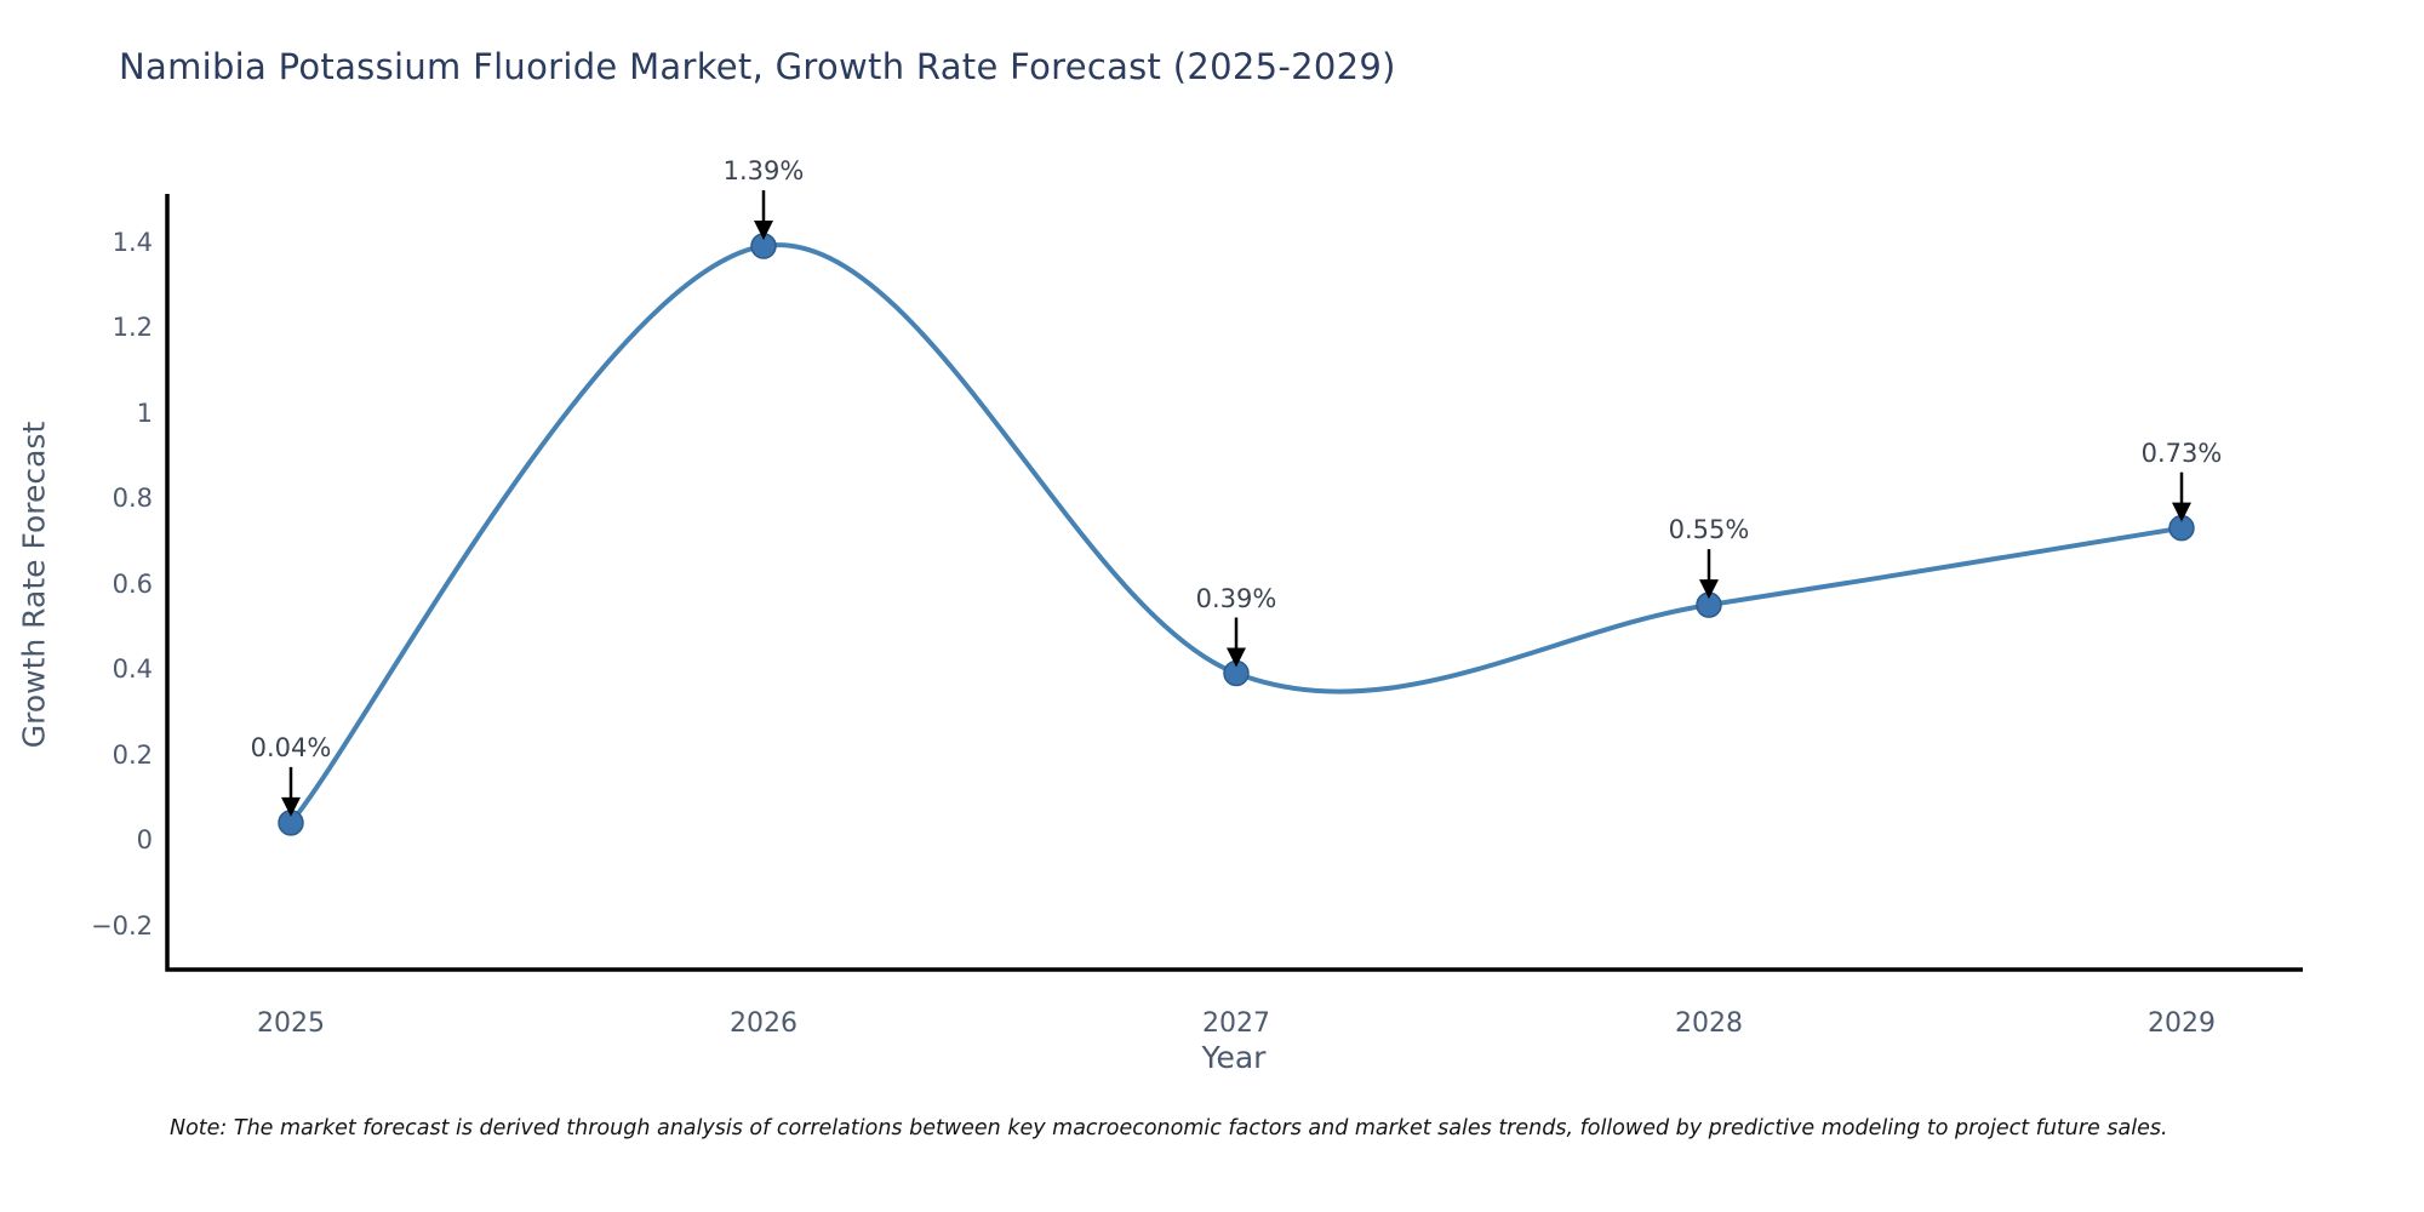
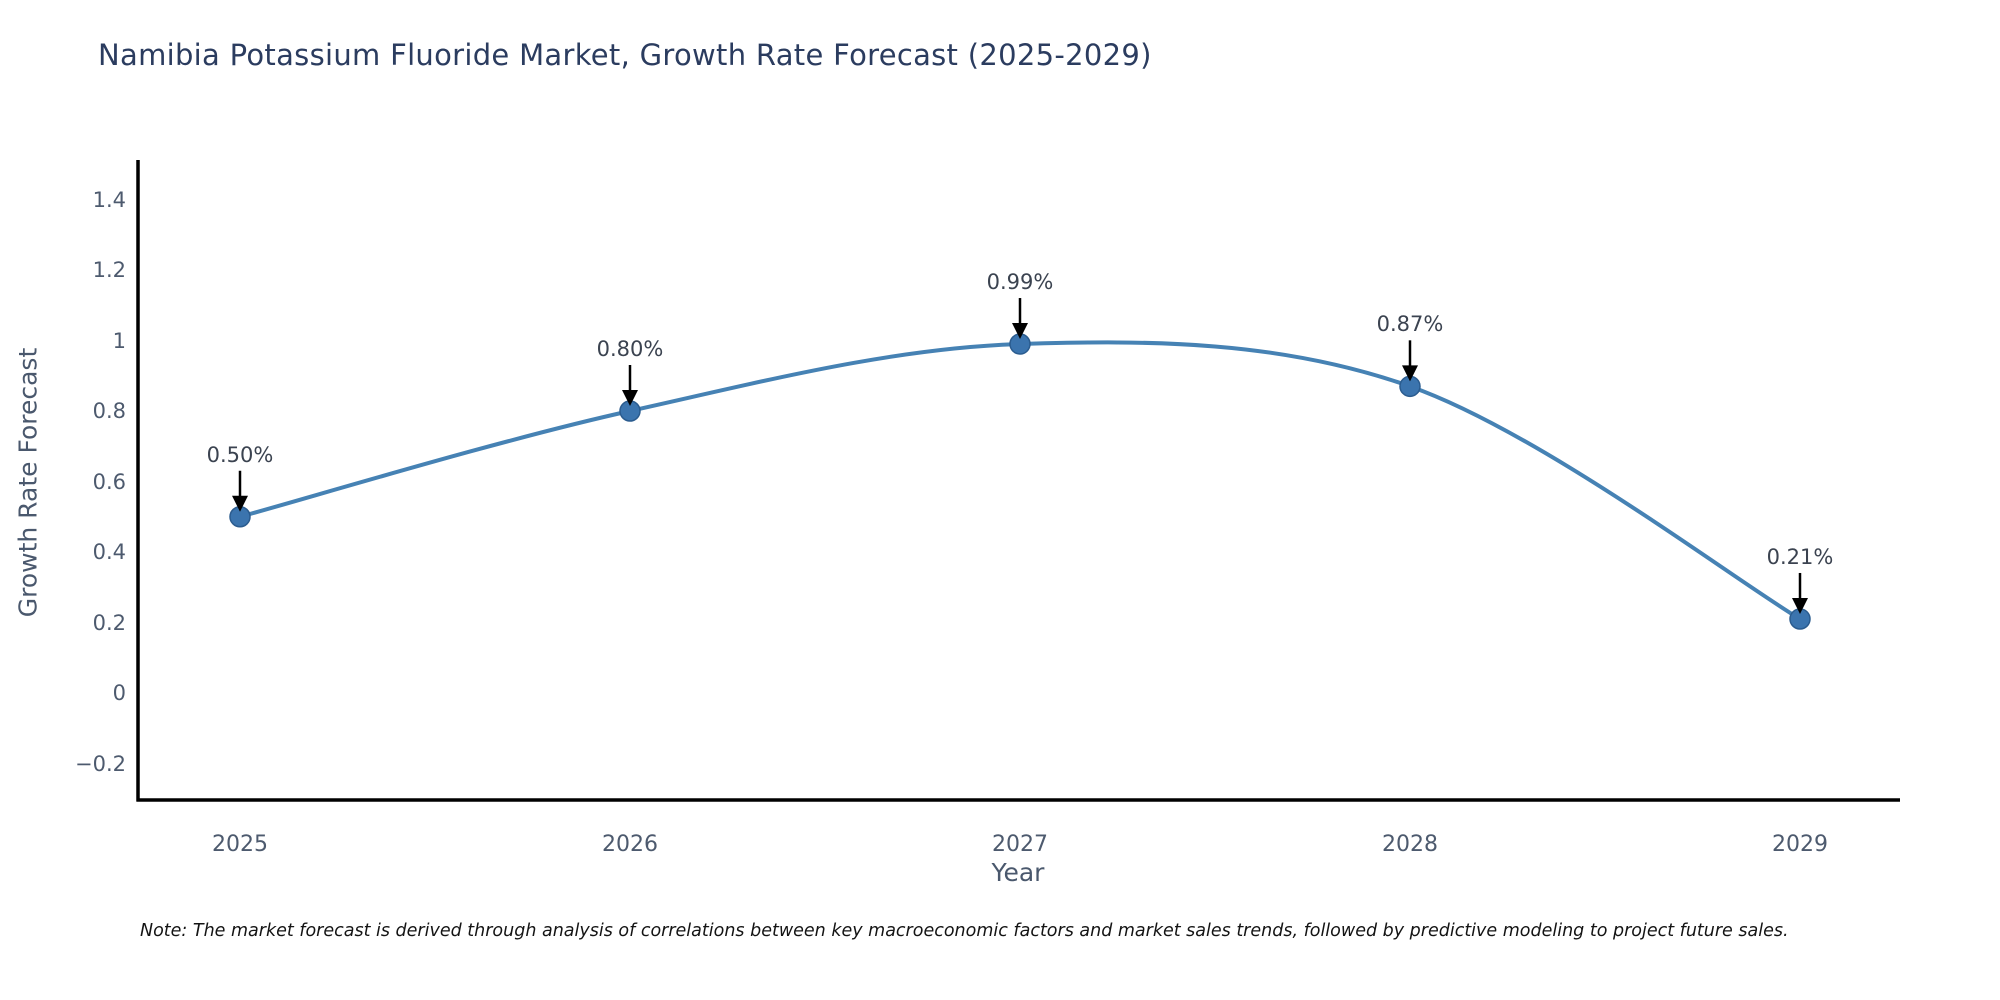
2025: 0.04% -> 0.50%
2026: 1.39% -> 0.80%
2027: 0.39% -> 0.99%
2028: 0.55% -> 0.87%
2029: 0.73% -> 0.21%
